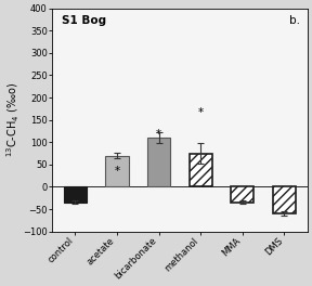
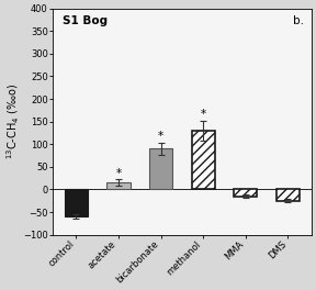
control: -35 -> -60
acetate: 70 -> 15
bicarbonate: 110 -> 90
methanol: 75 -> 130
MMA: -35 -> -15
DMS: -60 -> -25
